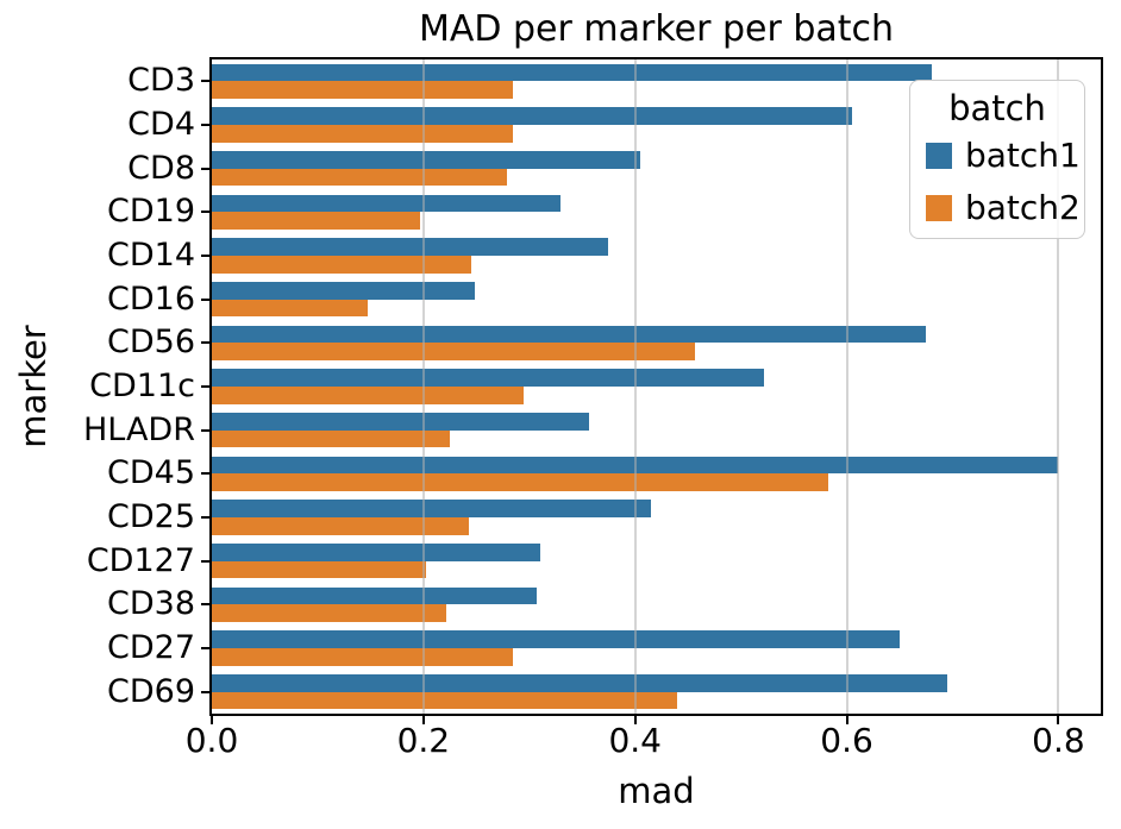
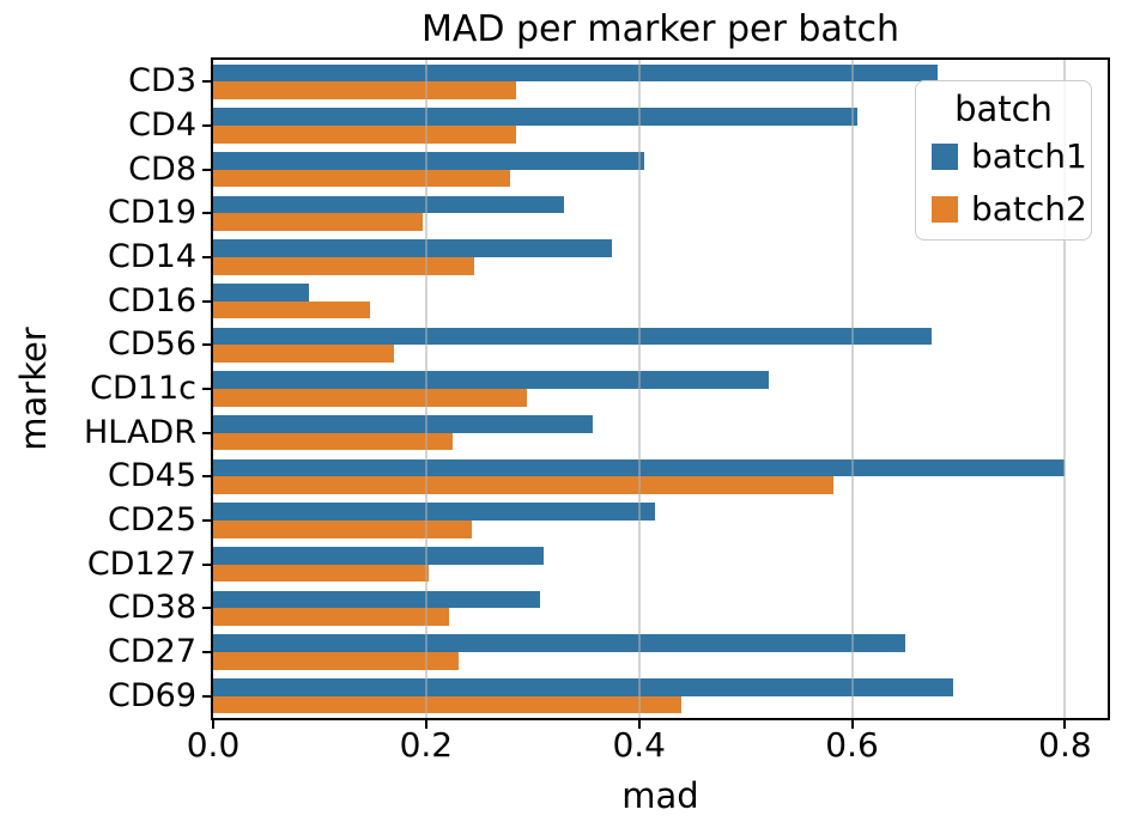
batch1/CD16: 0.25 -> 0.09
batch2/CD56: 0.46 -> 0.17
batch2/CD27: 0.28 -> 0.23
